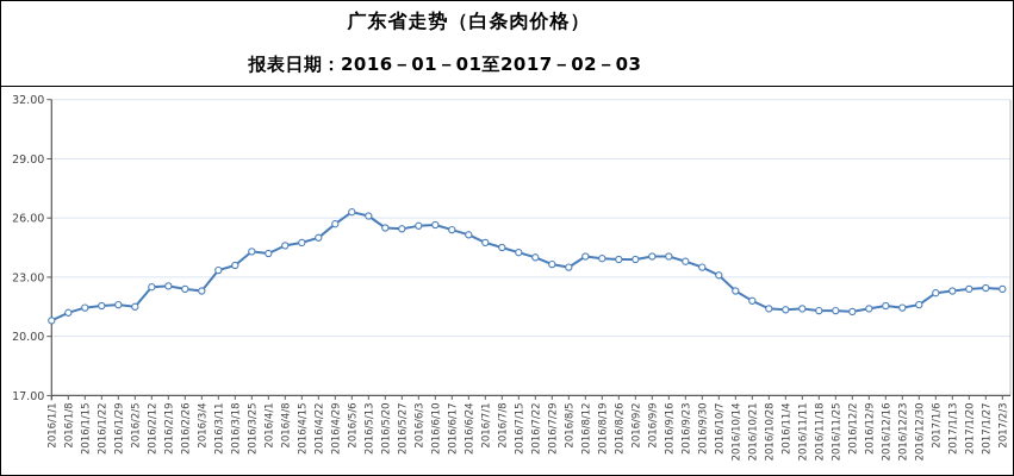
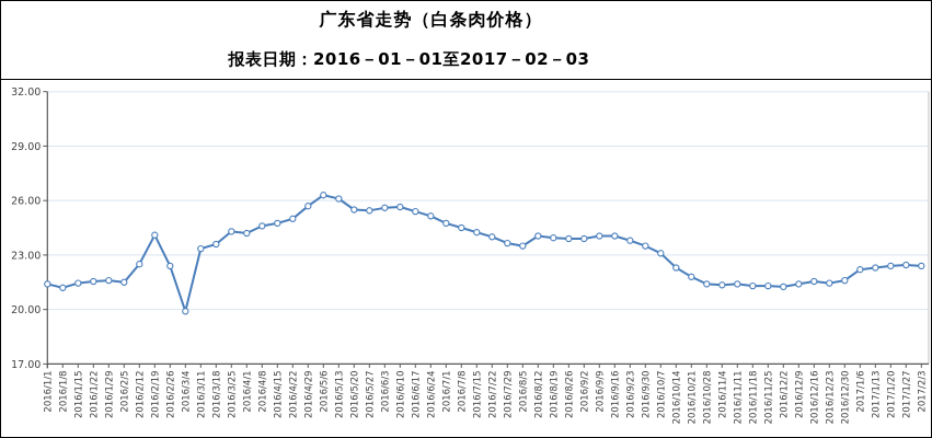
2016/1/1: 20.8 -> 21.4
2016/2/19: 22.6 -> 24.1
2016/3/4: 22.3 -> 19.9
